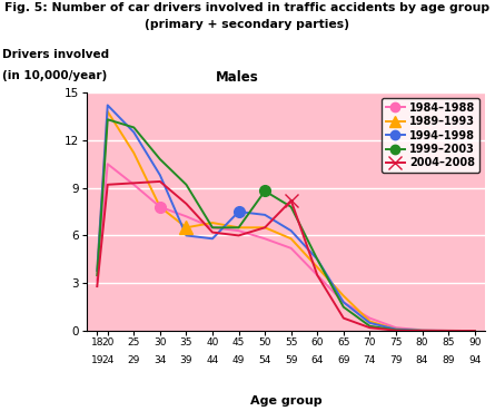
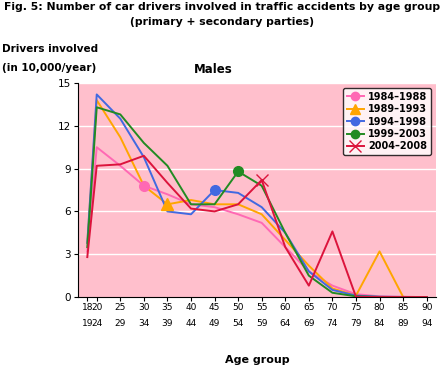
2004–2008/30: 9.4 -> 9.9
2004–2008/70: 0.2 -> 4.6
1989–1993/80: 0.0 -> 3.2
